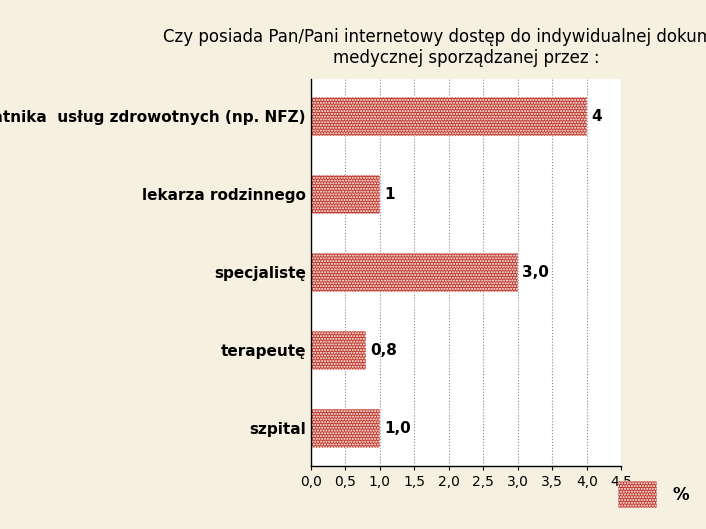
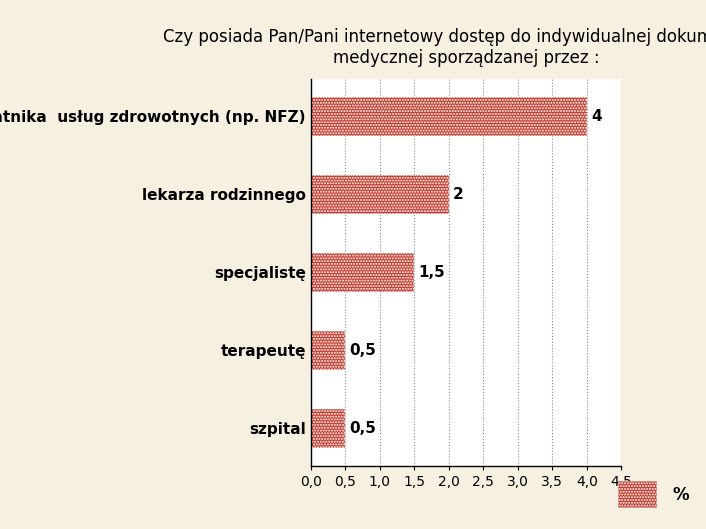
lekarza rodzinnego: 1 -> 2
specjalistę: 3,0 -> 1,5
terapeutę: 0,8 -> 0,5
szpital: 1,0 -> 0,5
